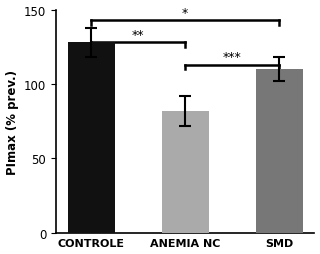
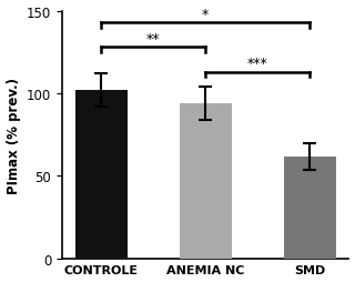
CONTROLE: 128 -> 102
ANEMIA NC: 82 -> 94
SMD: 110 -> 62
